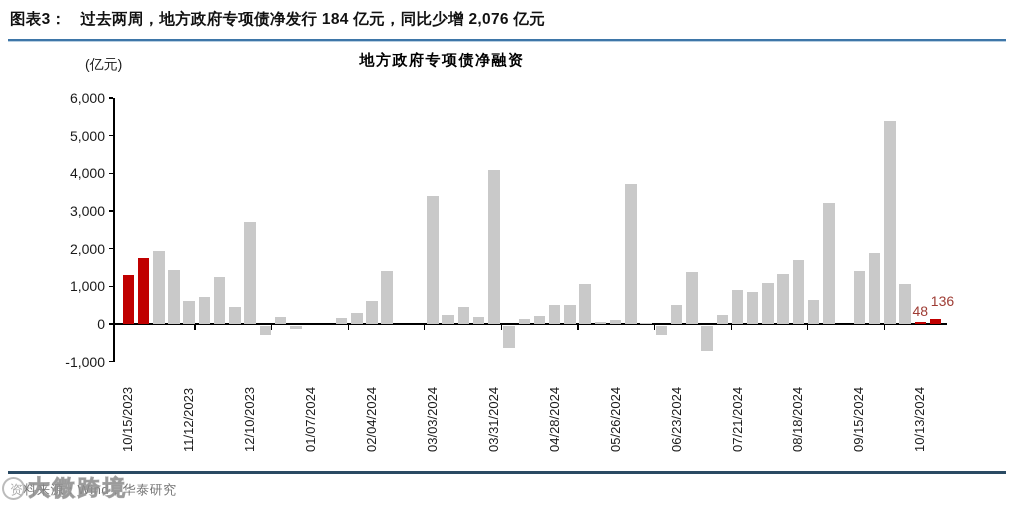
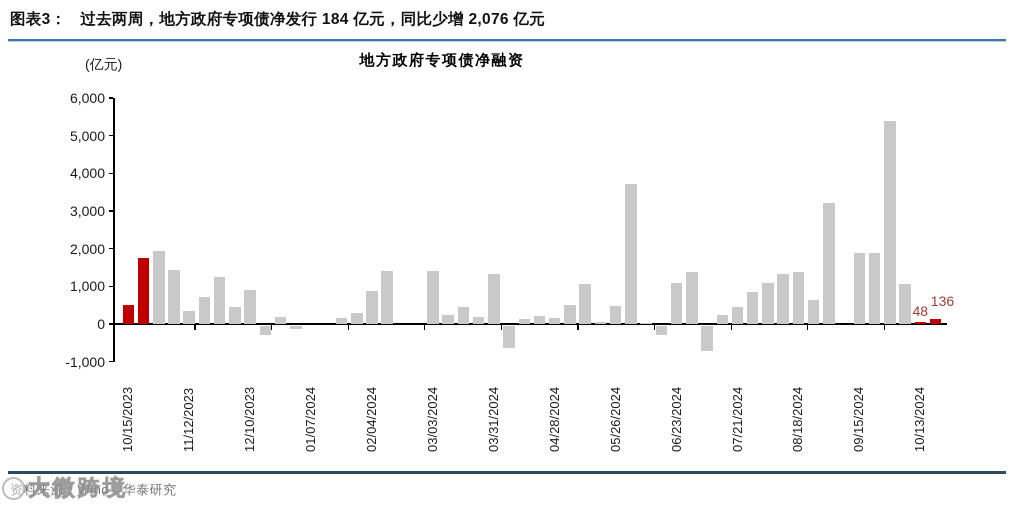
10/15/2023: 1300 -> 500
11/12/2023: 600 -> 300
12/10/2023: 2700 -> 900
02/04/2024: 600 -> 900
03/03/2024: 3400 -> 1400
03/31/2024: 4100 -> 1300
04/28/2024: 500 -> 200
05/26/2024: 100 -> 500
06/23/2024: 500 -> 1100
07/21/2024: 900 -> 500
08/18/2024: 1700 -> 1400
09/15/2024: 1400 -> 1900
